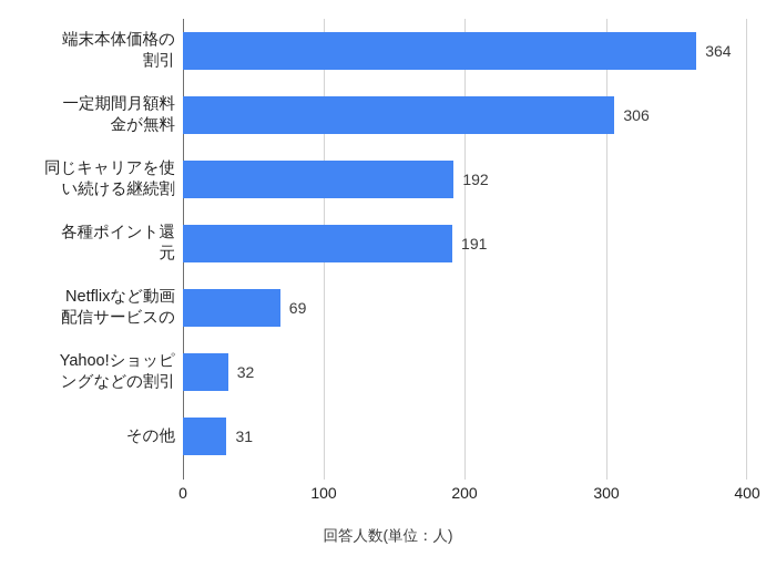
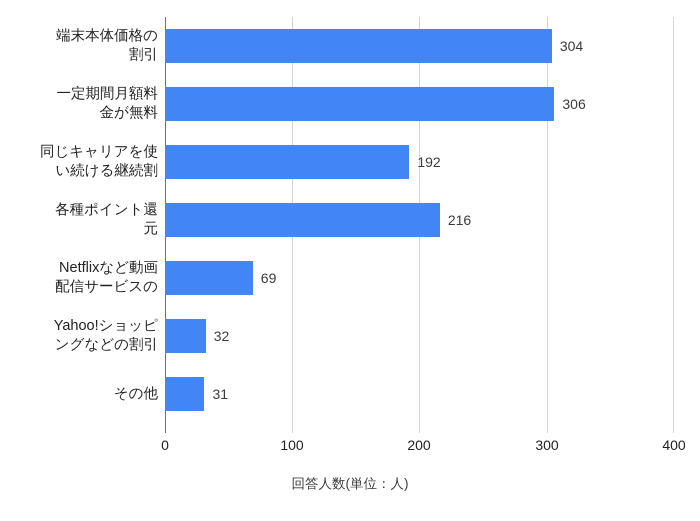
端末本体価格の 割引: 364 -> 304
各種ポイント還 元: 191 -> 216
